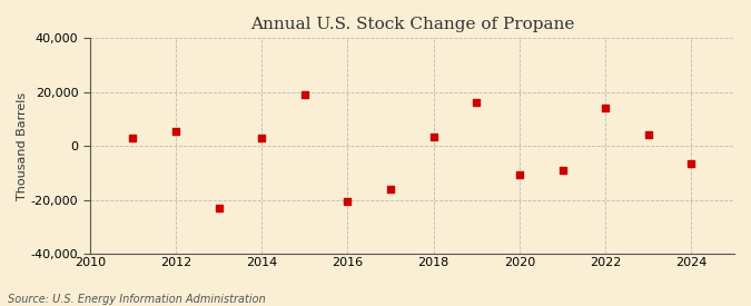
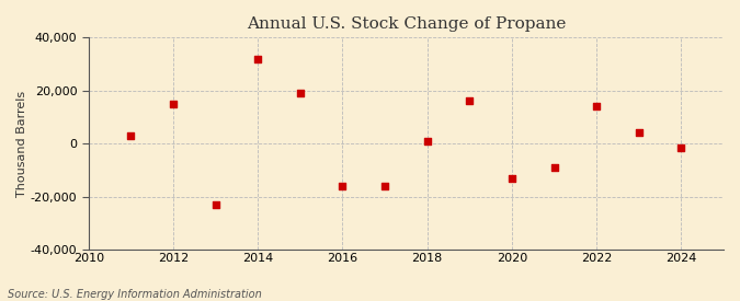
2012: 5,500 -> 15,000
2014: 3,000 -> 32,000
2016: -20,500 -> -16,000
2018: 3,500 -> 1,000
2020: -10,500 -> -13,000
2024: -6,500 -> -1,500
